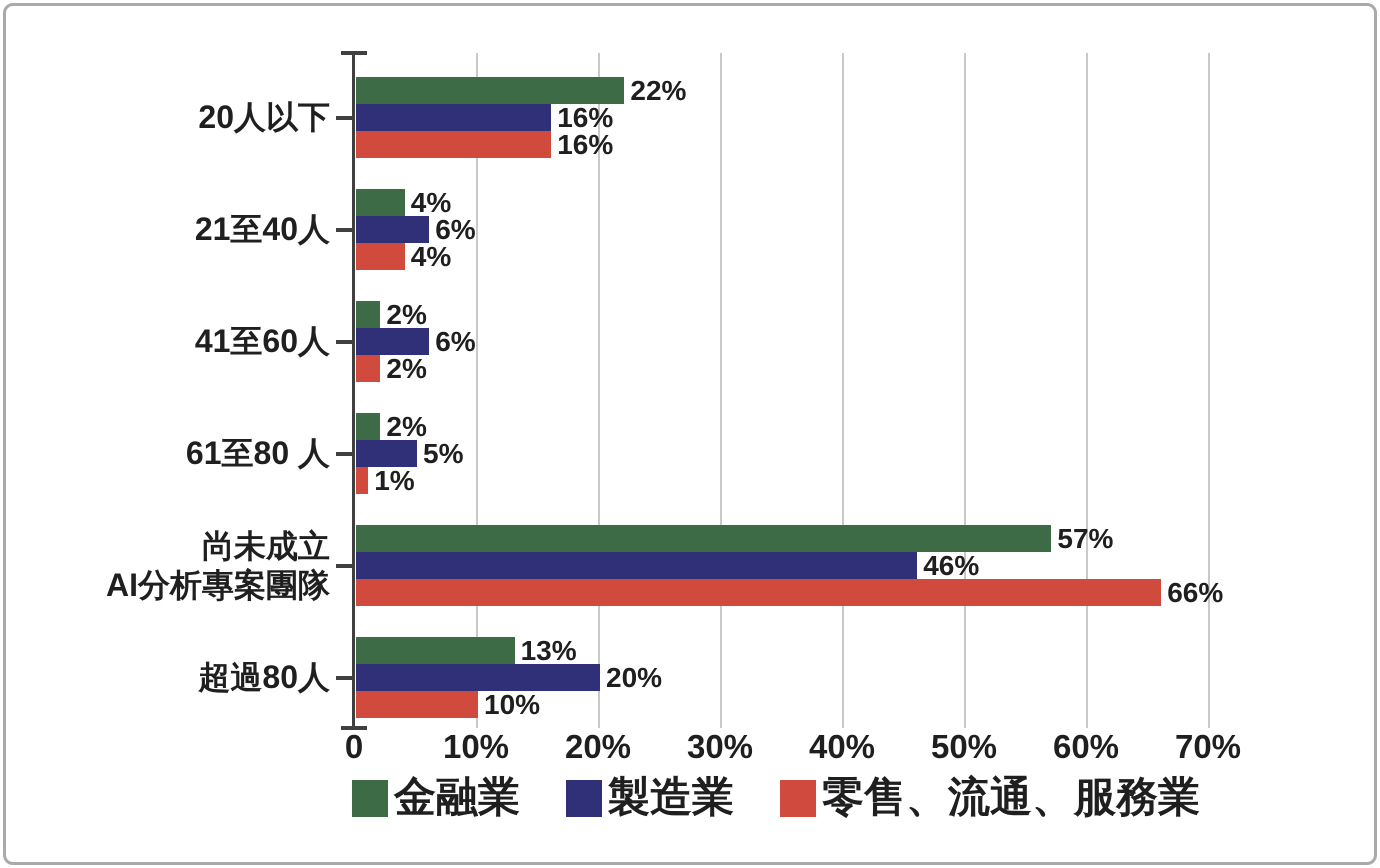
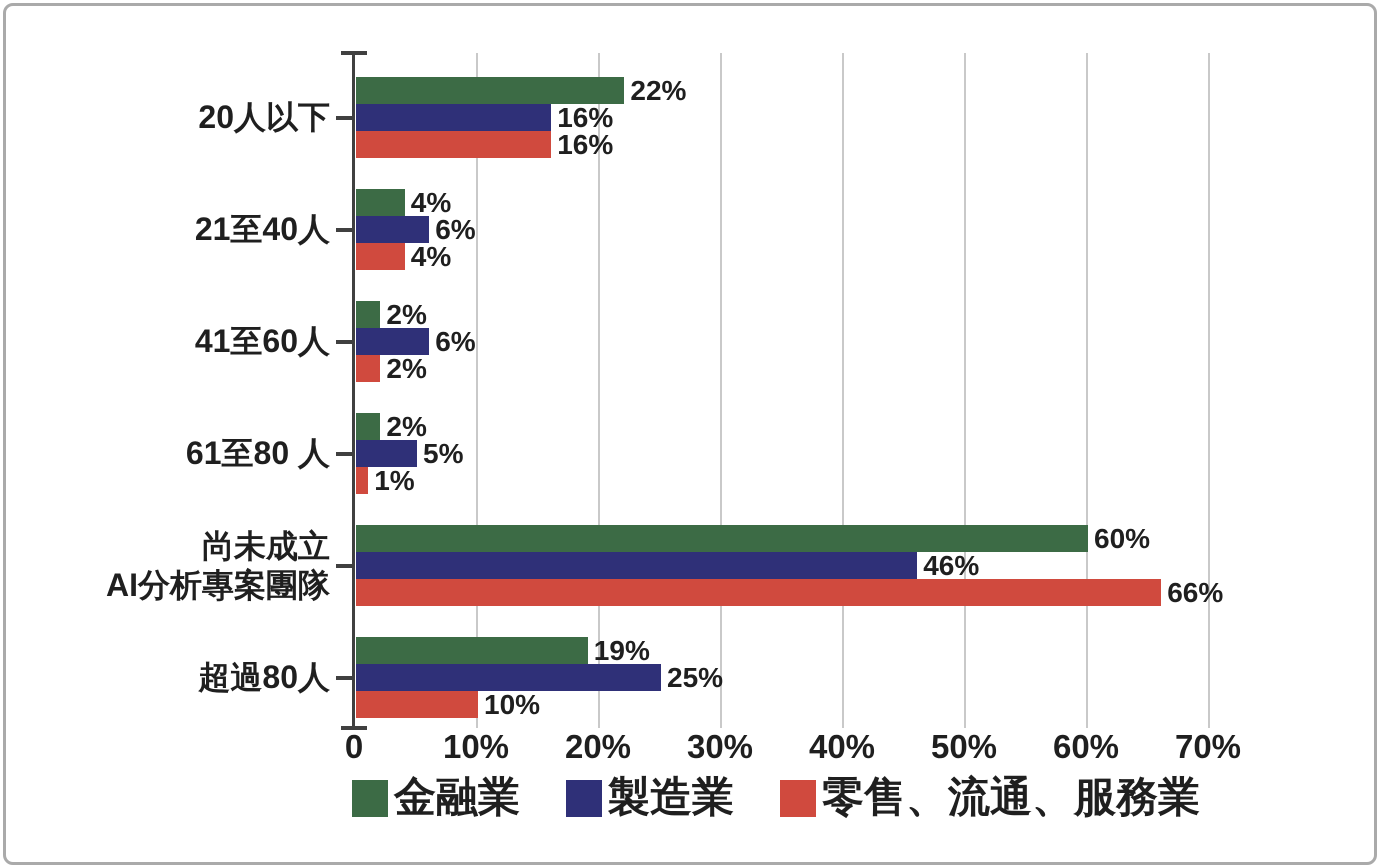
金融業/尚未成立 AI分析專案團隊: 57% -> 60%
金融業/超過80人: 13% -> 19%
製造業/超過80人: 20% -> 25%
